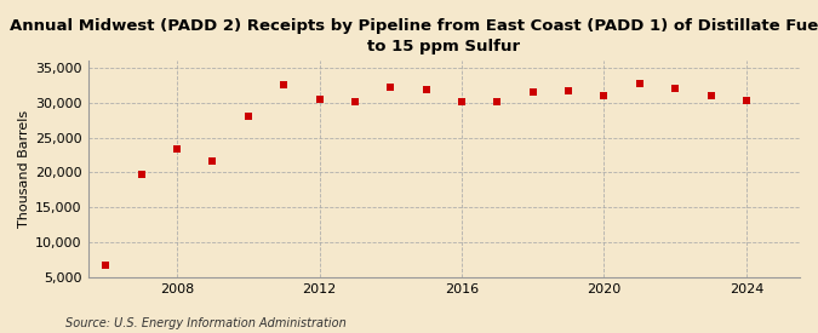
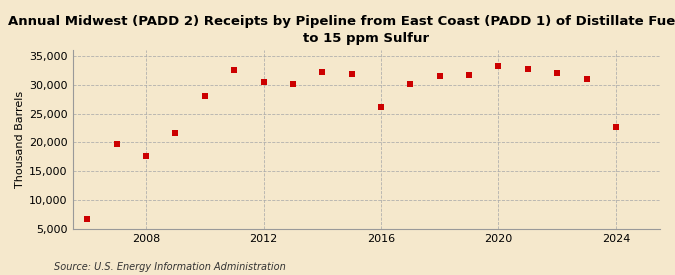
2008: 23,400 -> 17,600
2016: 30,100 -> 26,200
2020: 31,000 -> 33,200
2024: 30,400 -> 22,600
